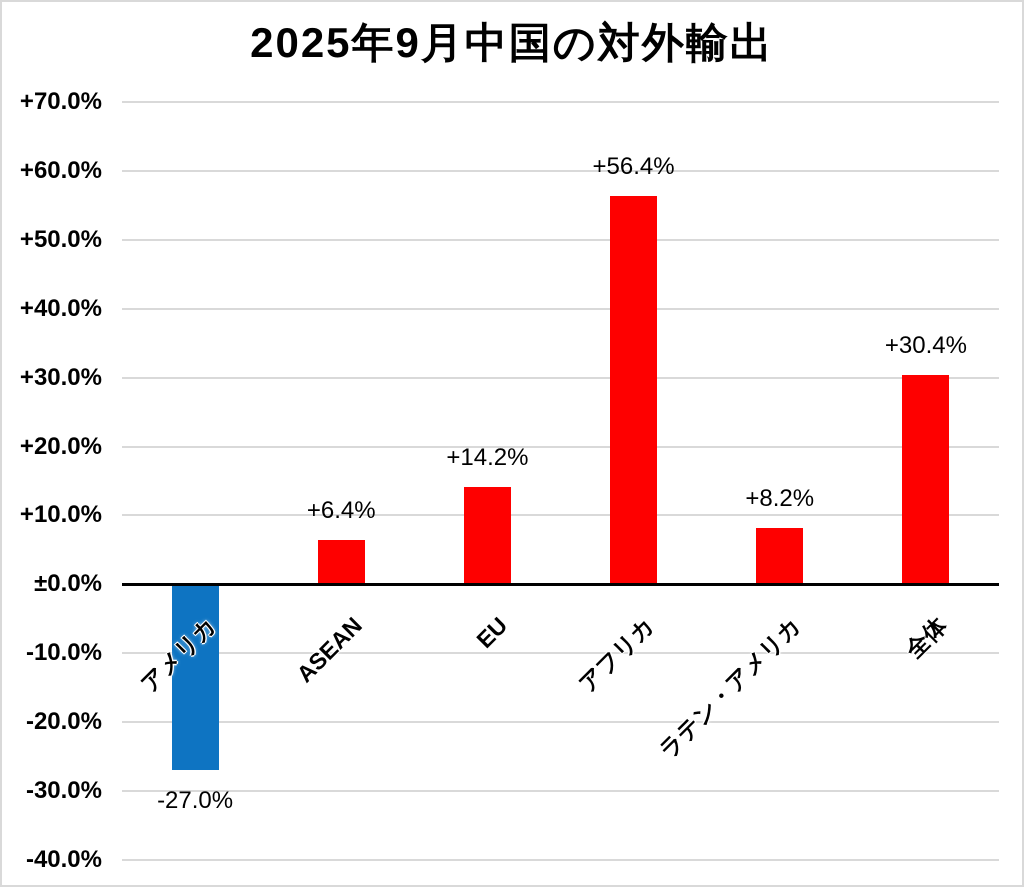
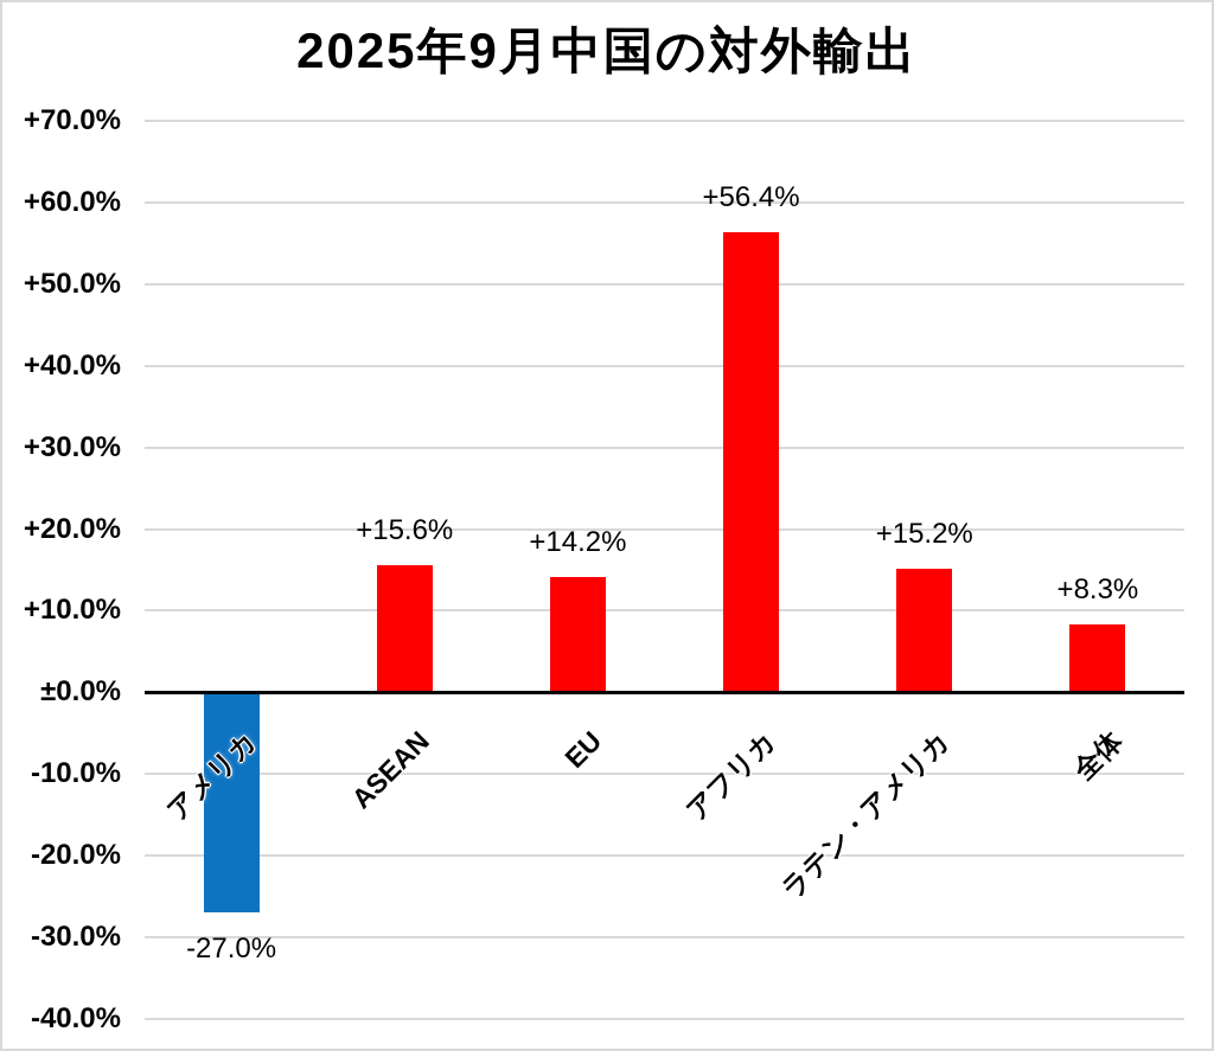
ASEAN: +6.4% -> +15.6%
ラテン・アメリカ: +8.2% -> +15.2%
全体: +30.4% -> +8.3%
